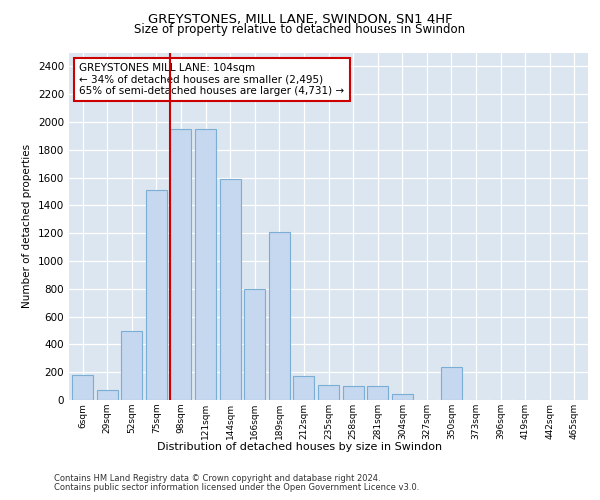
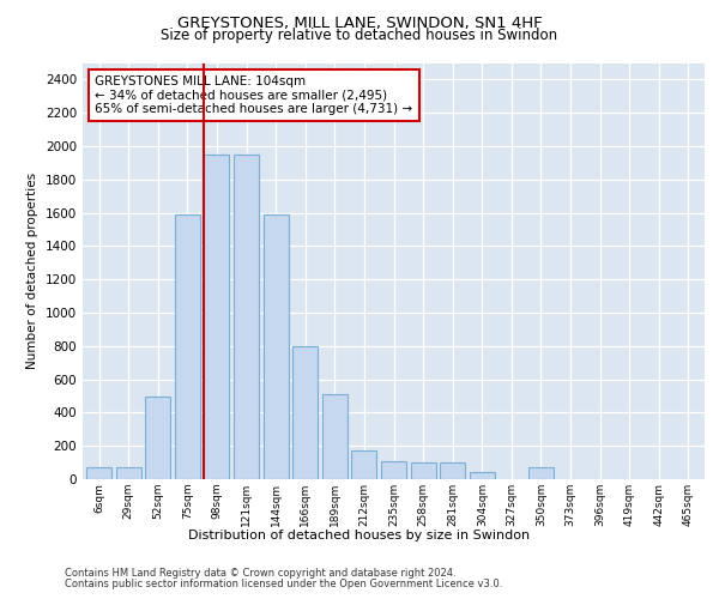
6sqm: 180 -> 80
75sqm: 1510 -> 1590
189sqm: 1210 -> 510
350sqm: 240 -> 80
